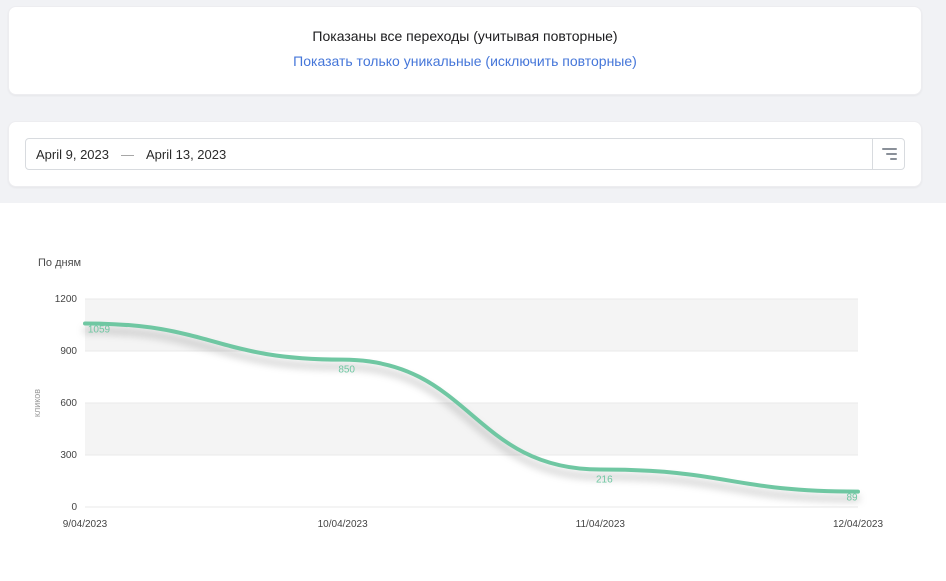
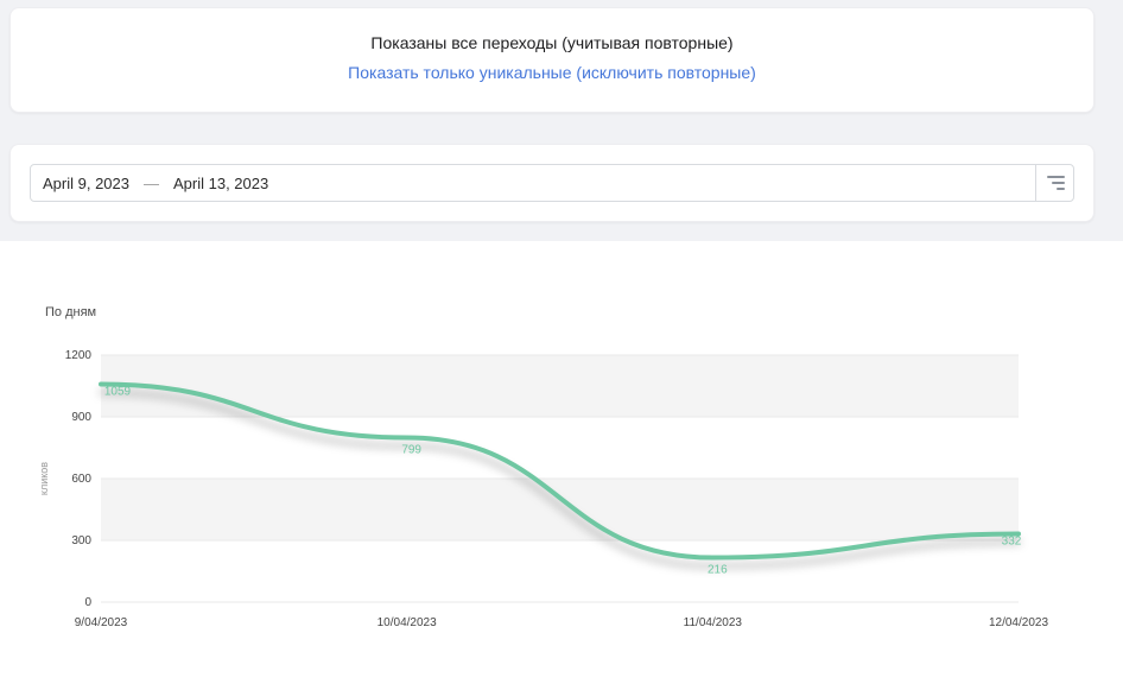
10/04/2023: 850 -> 799
12/04/2023: 89 -> 332
